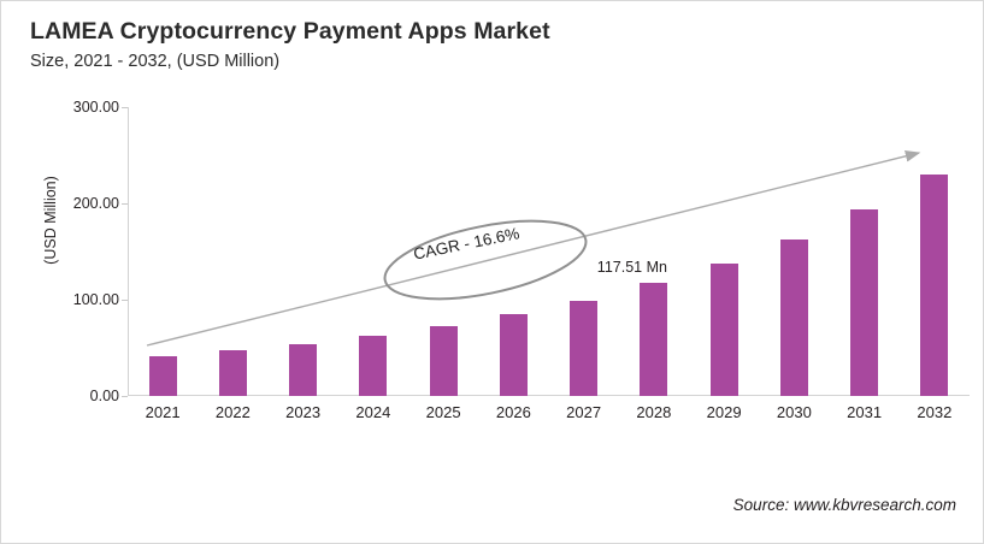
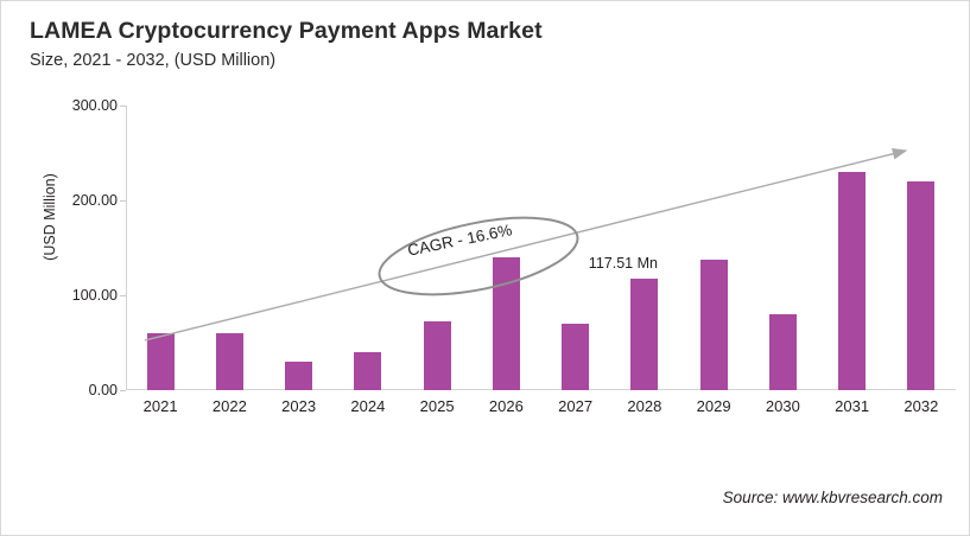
2021: 40 -> 60
2022: 50 -> 60
2023: 50 -> 30
2024: 60 -> 40
2026: 80 -> 140
2027: 100 -> 70
2030: 160 -> 80
2031: 190 -> 230
2032: 230 -> 220
